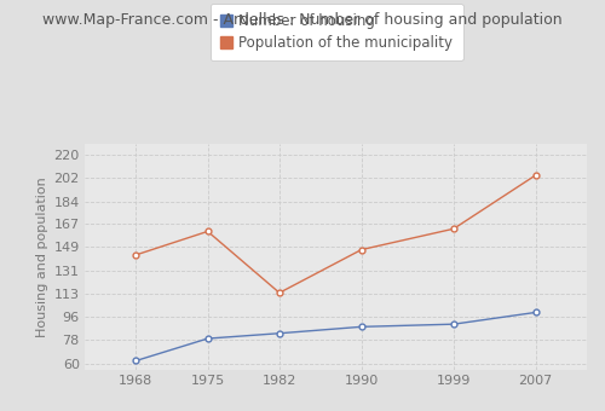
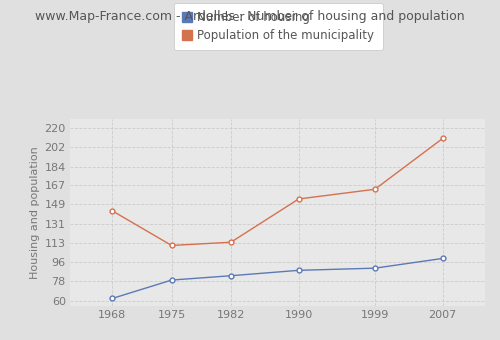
Population of the municipality/1975: 161 -> 111
Population of the municipality/1990: 147 -> 154
Population of the municipality/2007: 204 -> 210
